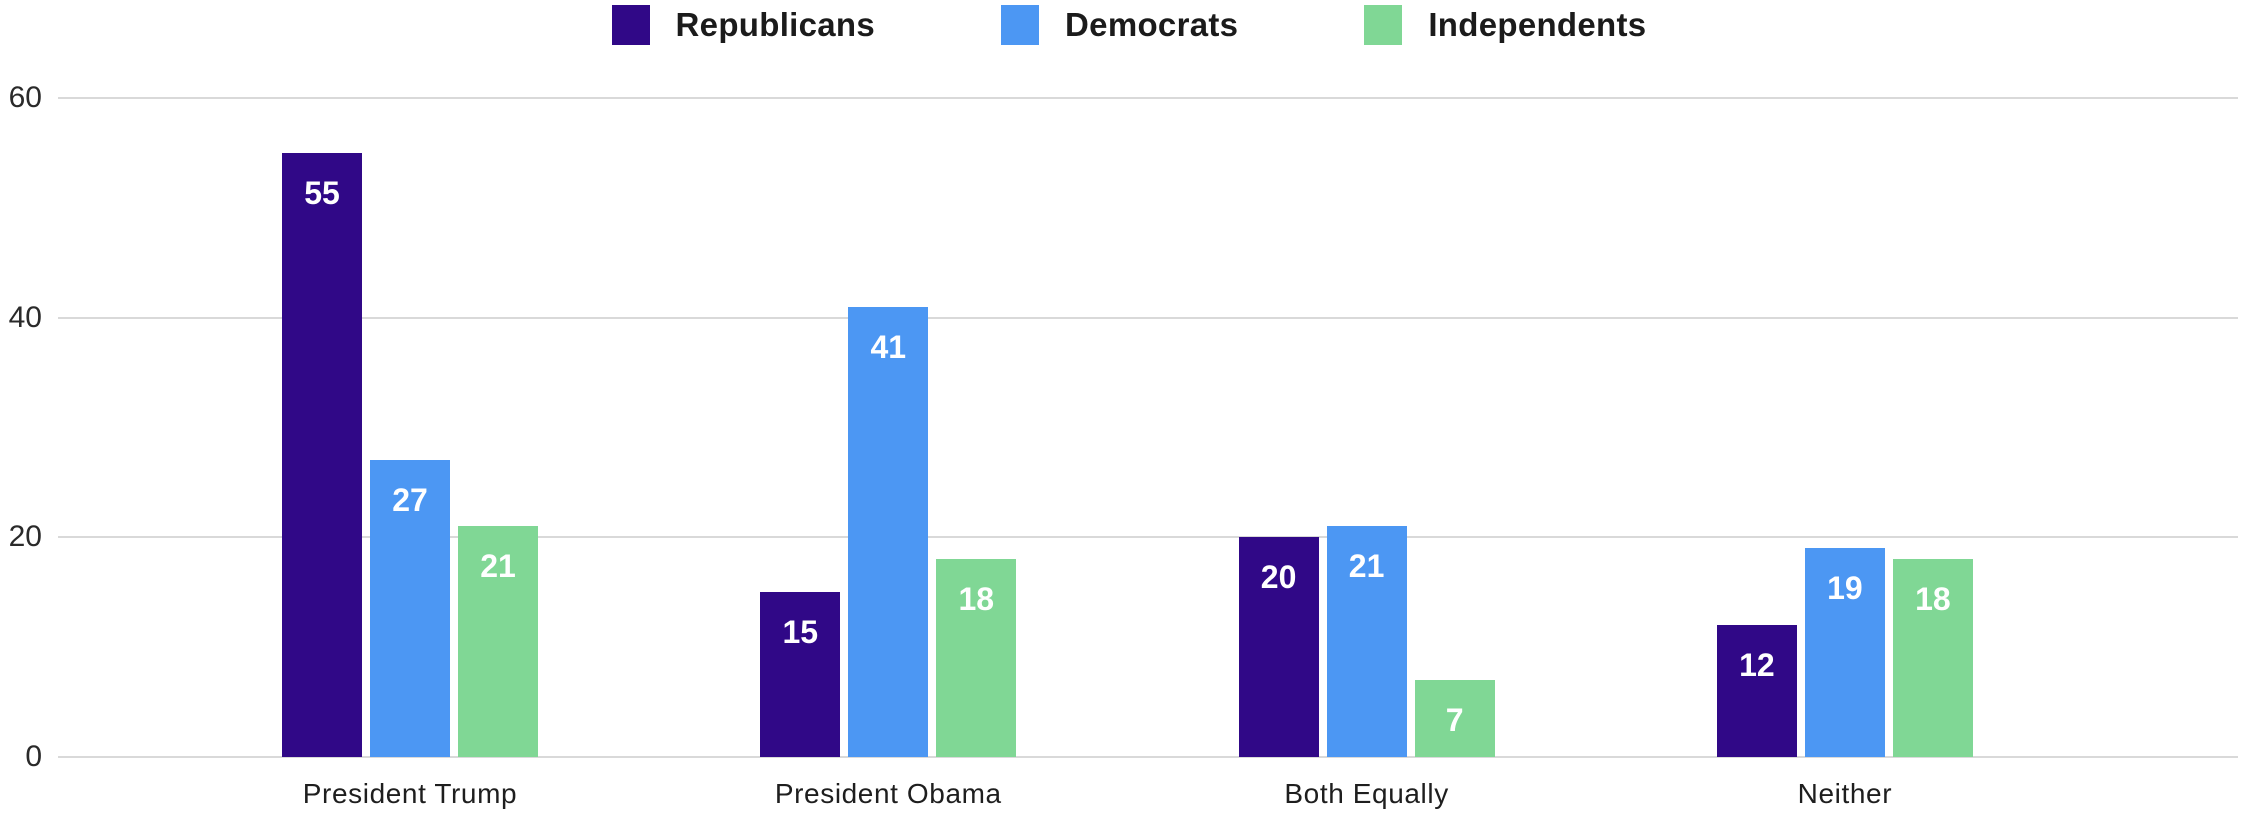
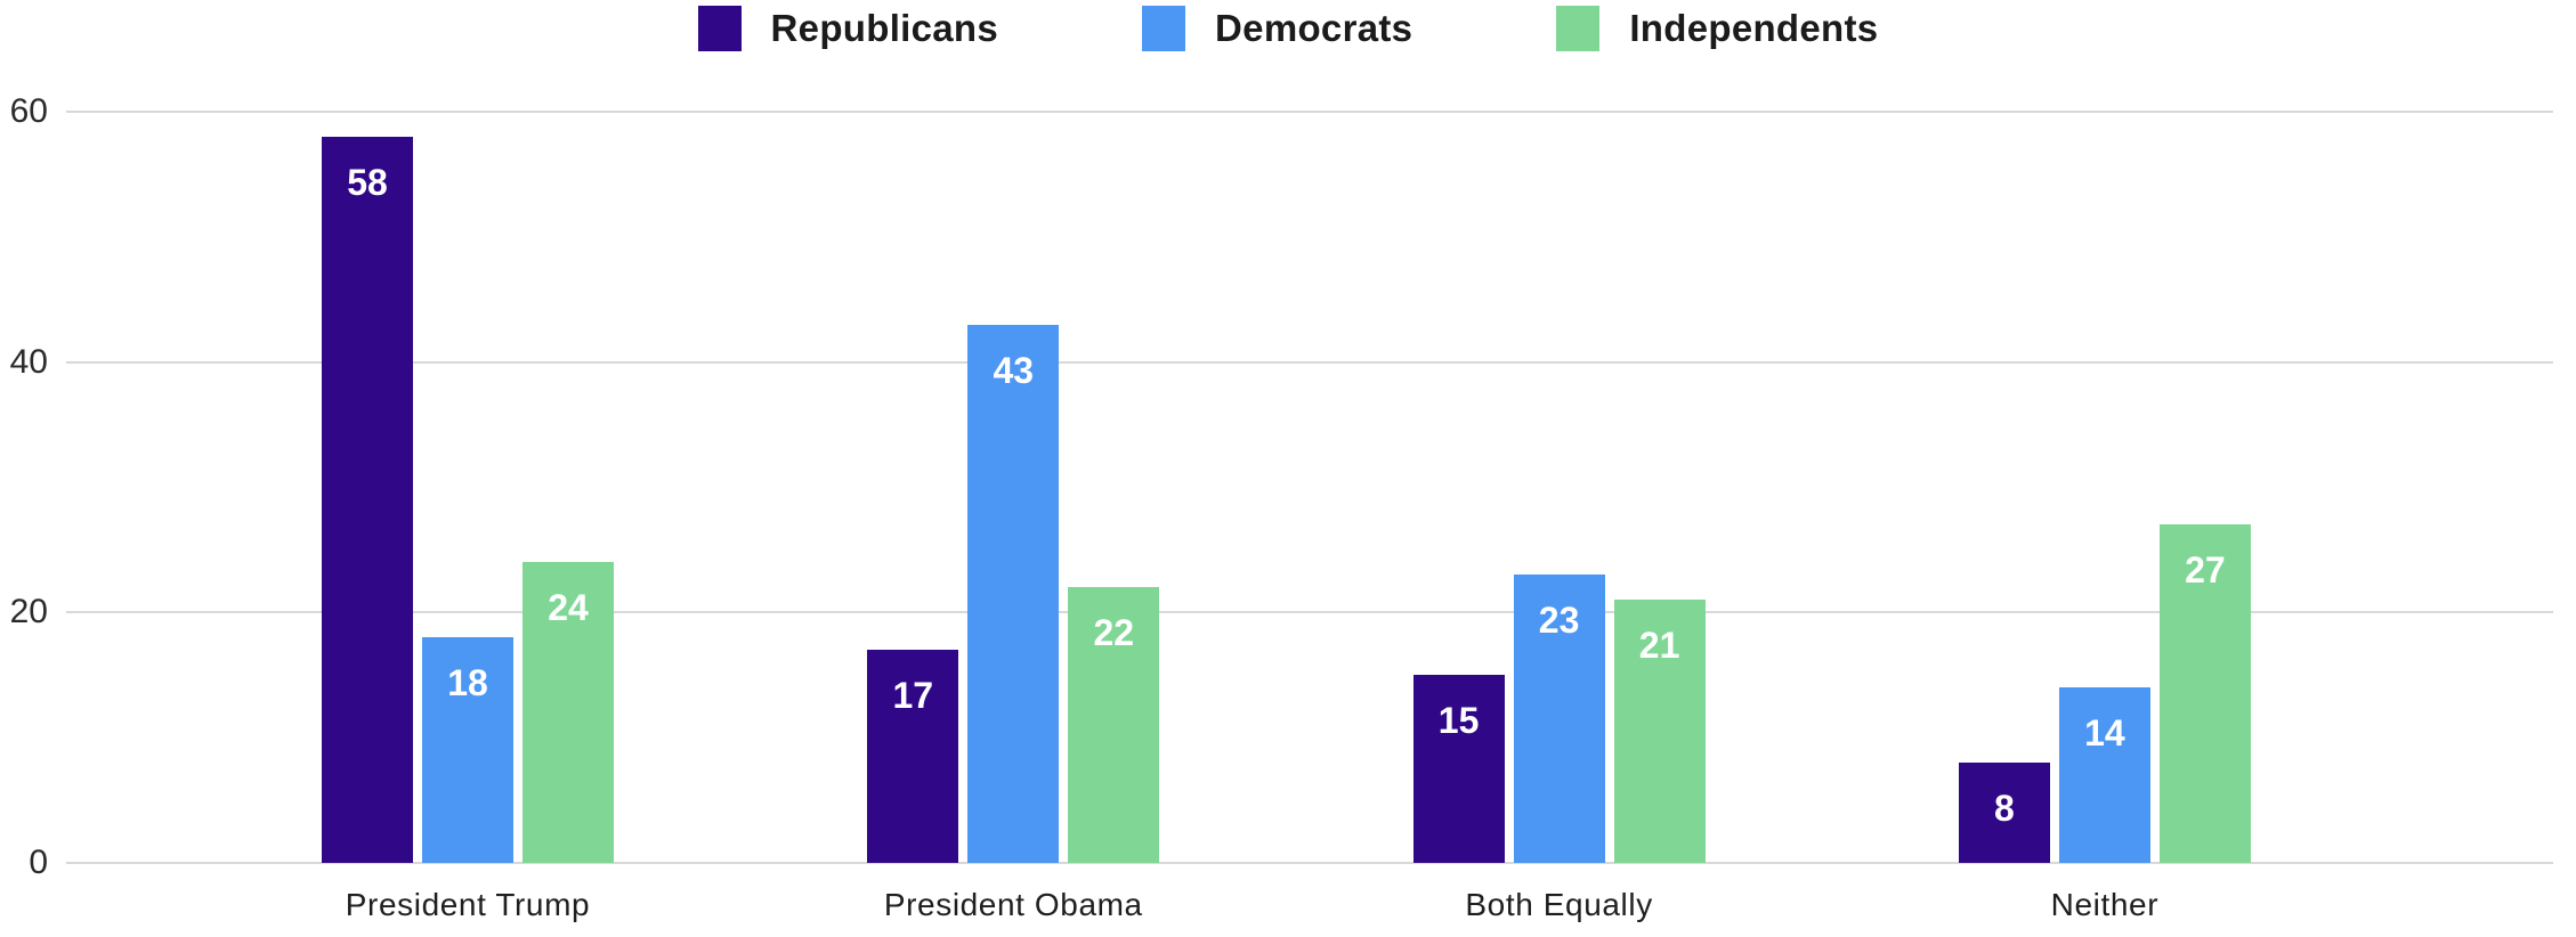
Republicans/President Trump: 55 -> 58
Democrats/President Trump: 27 -> 18
Independents/President Trump: 21 -> 24
Republicans/President Obama: 15 -> 17
Democrats/President Obama: 41 -> 43
Independents/President Obama: 18 -> 22
Republicans/Both Equally: 20 -> 15
Democrats/Both Equally: 21 -> 23
Independents/Both Equally: 7 -> 21
Republicans/Neither: 12 -> 8
Democrats/Neither: 19 -> 14
Independents/Neither: 18 -> 27
